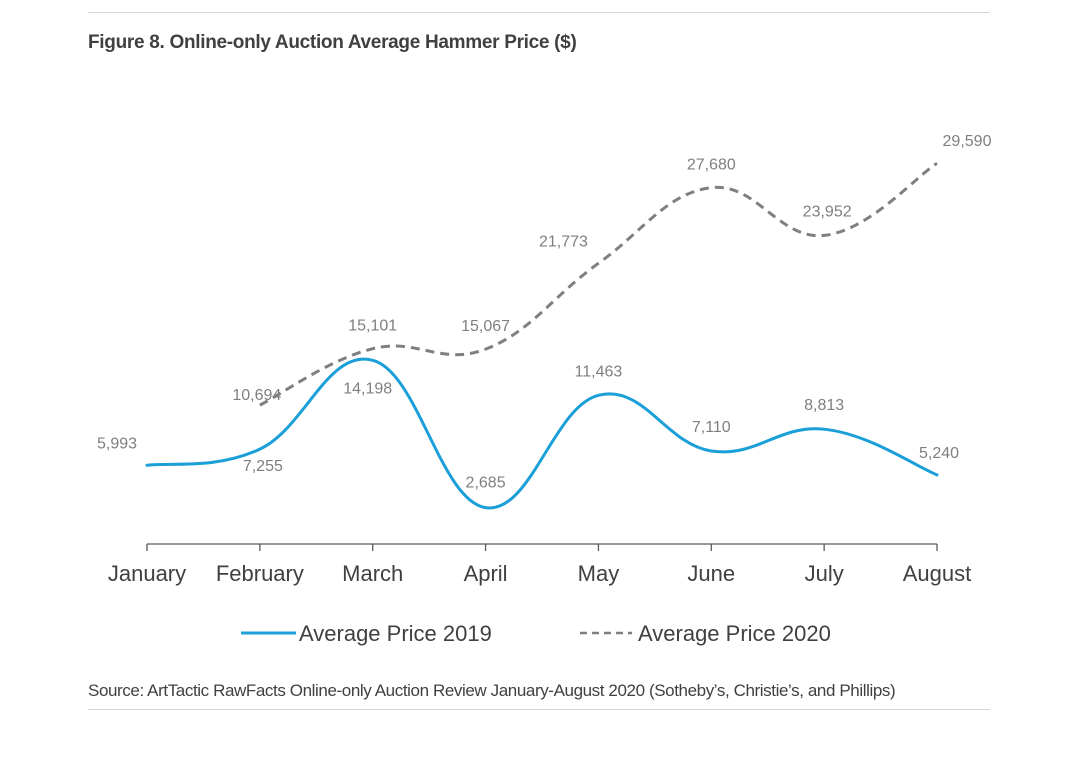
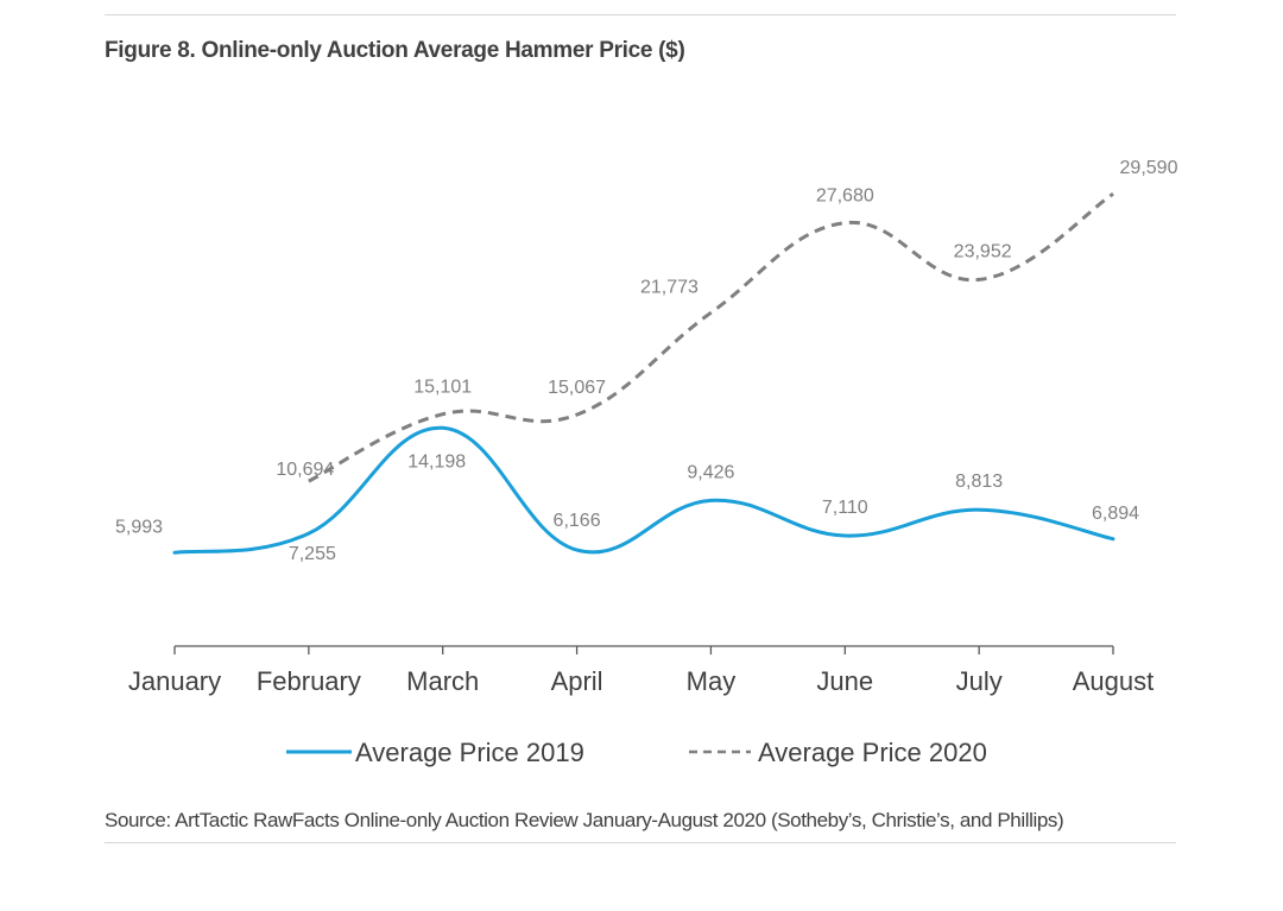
Average Price 2019/April: 2,685 -> 6,166
Average Price 2019/May: 11,463 -> 9,426
Average Price 2019/August: 5,240 -> 6,894
